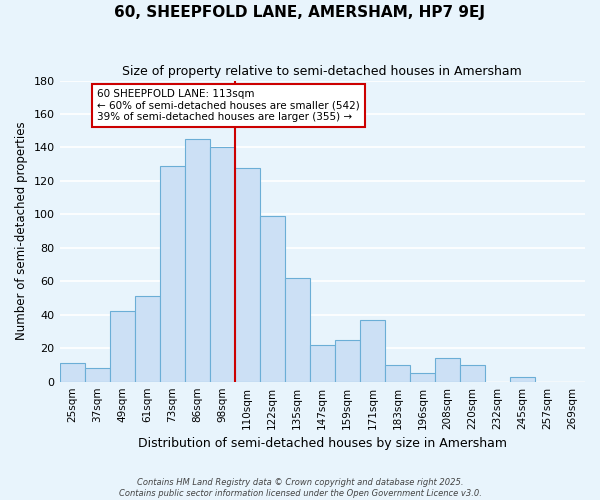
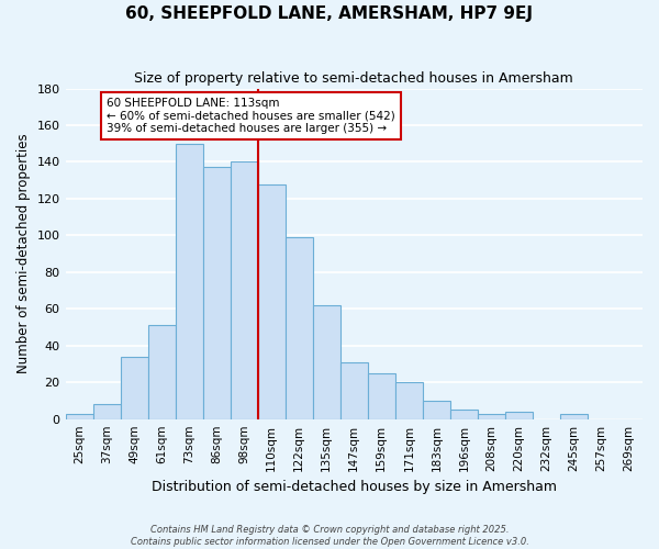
25sqm: 11 -> 3
49sqm: 42 -> 34
73sqm: 129 -> 150
86sqm: 145 -> 137
147sqm: 22 -> 31
171sqm: 37 -> 20
208sqm: 14 -> 3
220sqm: 10 -> 4
